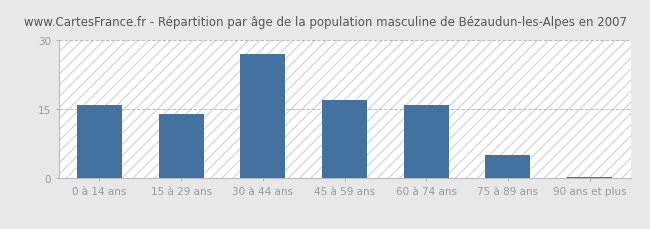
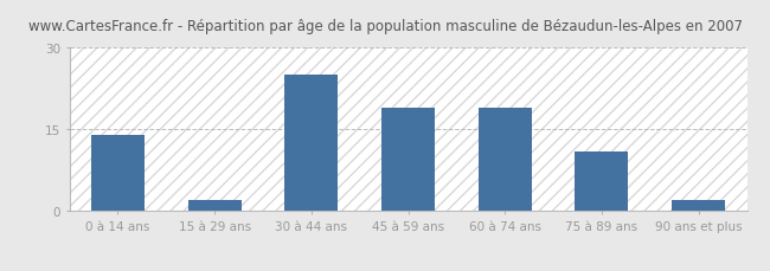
0 à 14 ans: 16.0 -> 14.0
15 à 29 ans: 14.0 -> 2.0
30 à 44 ans: 27.0 -> 25.0
45 à 59 ans: 17.0 -> 19.0
60 à 74 ans: 16.0 -> 19.0
75 à 89 ans: 5.0 -> 11.0
90 ans et plus: 0.3 -> 2.0
